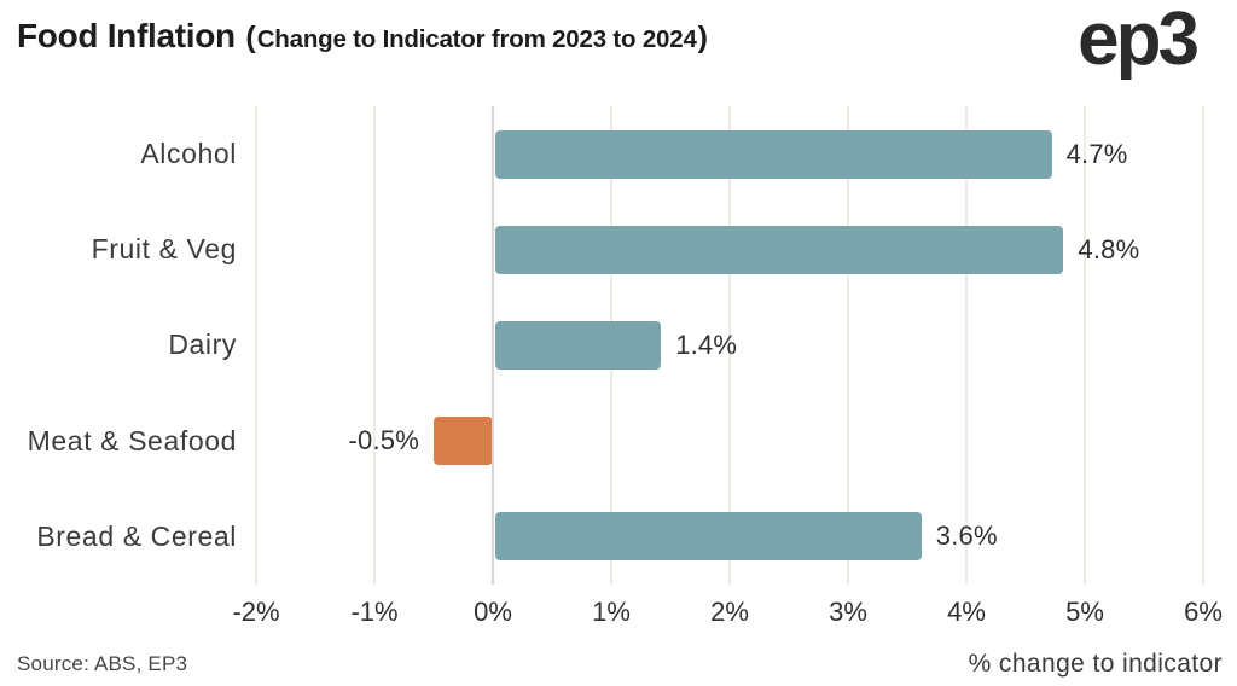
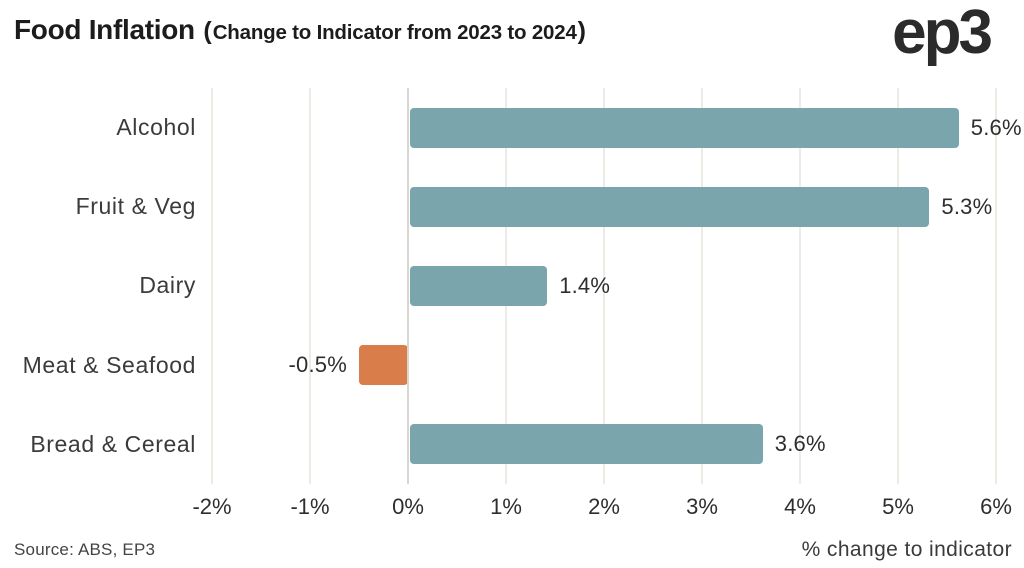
Alcohol: 4.7% -> 5.6%
Fruit & Veg: 4.8% -> 5.3%
